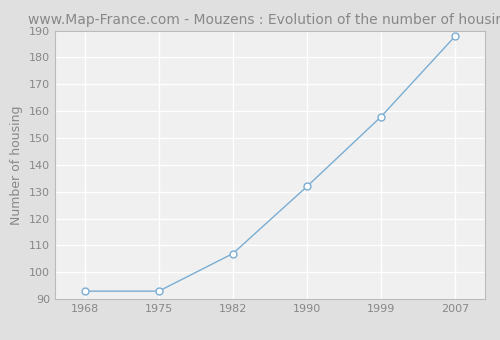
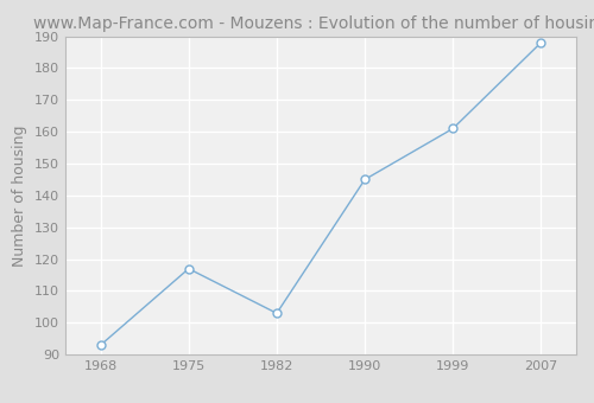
1975: 93 -> 117
1982: 107 -> 103
1990: 132 -> 145
1999: 158 -> 161
